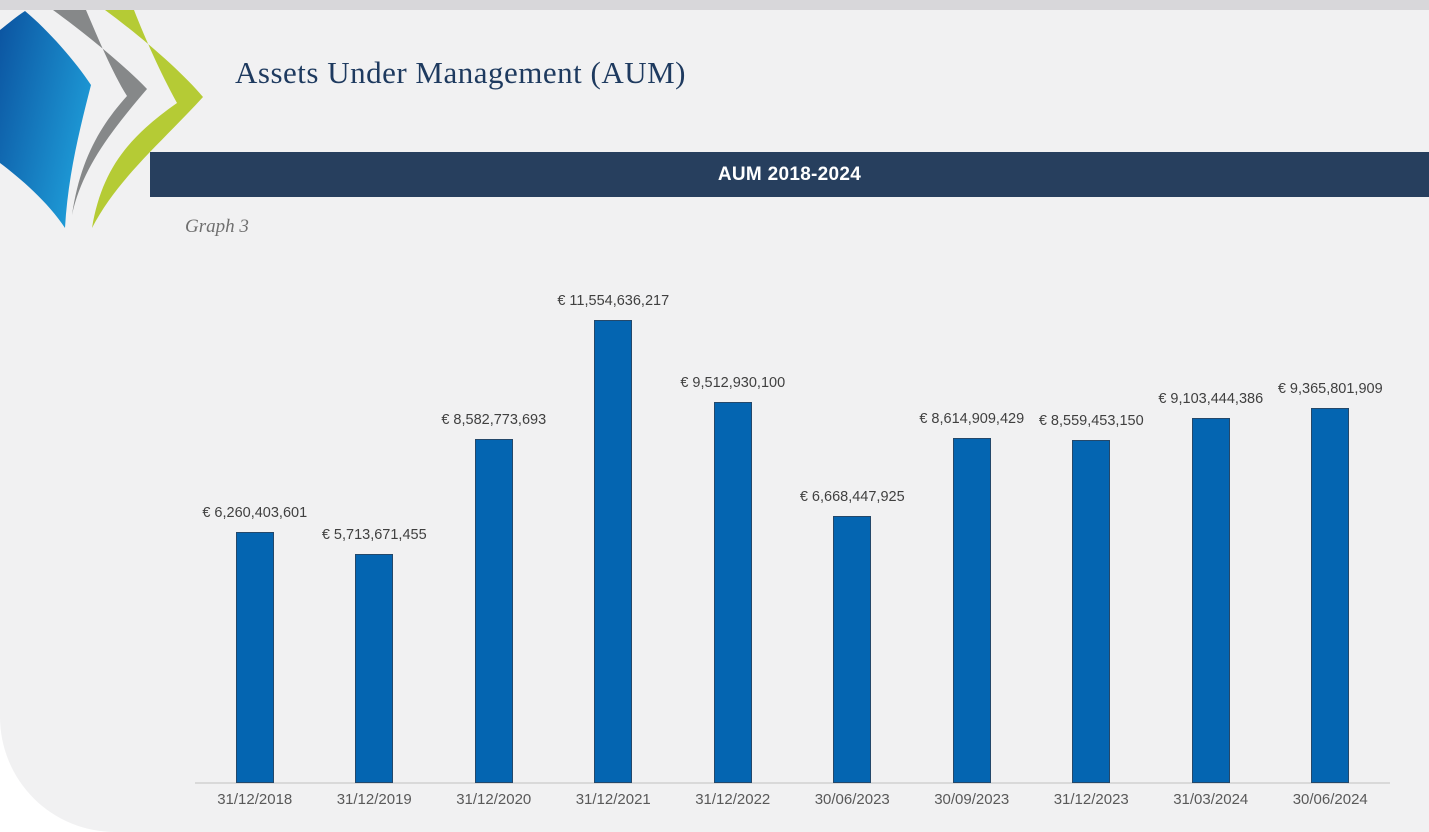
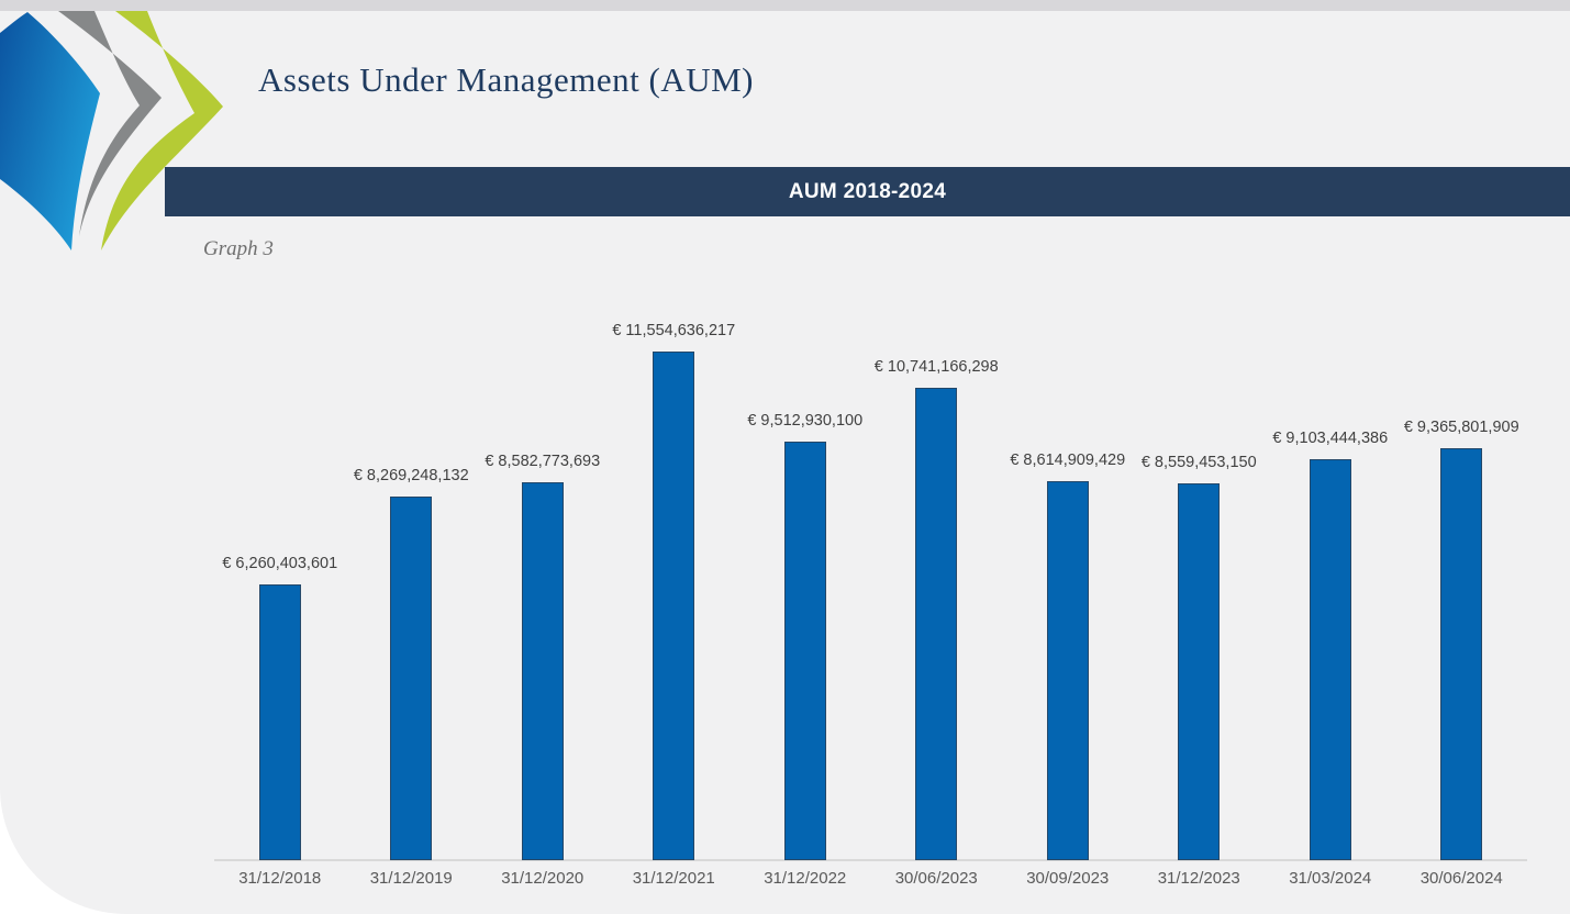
31/12/2019: 5,713,671,455 -> 8,269,248,132
30/06/2023: 6,668,447,925 -> 10,741,166,298
